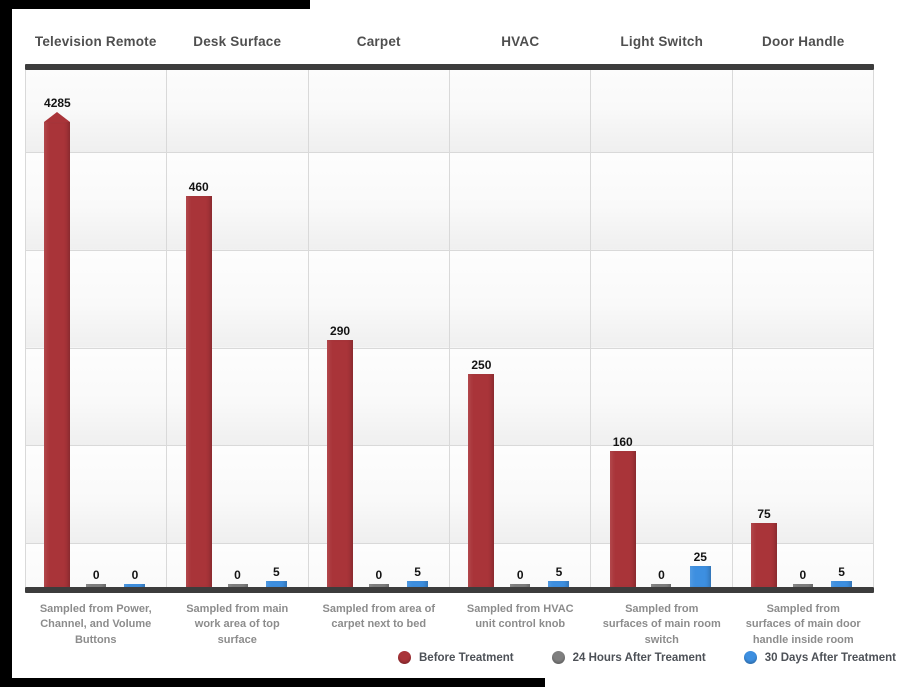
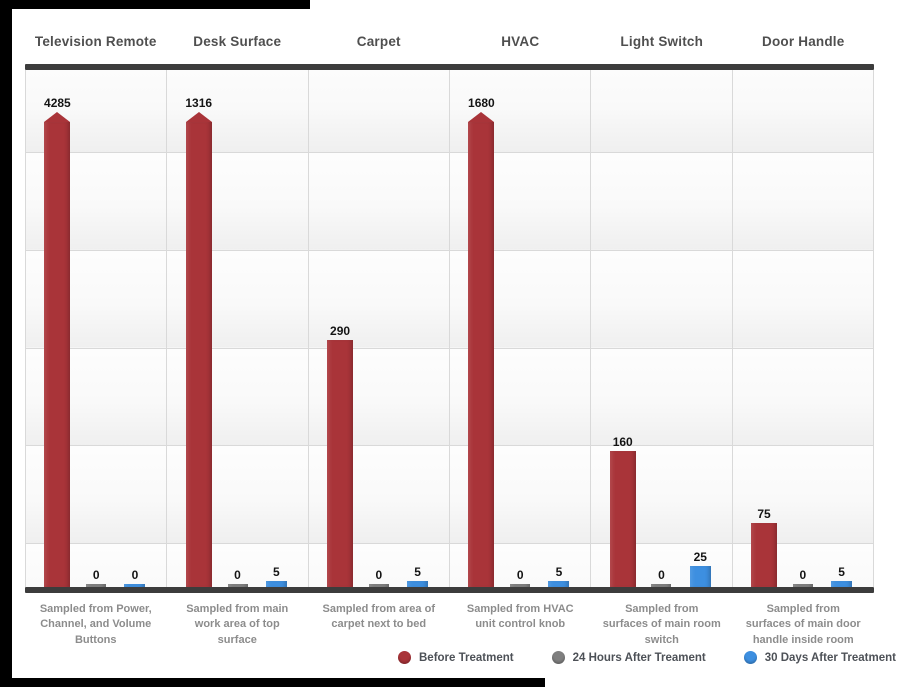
Before Treatment/Desk Surface: 460 -> 1316
Before Treatment/HVAC: 250 -> 1680
